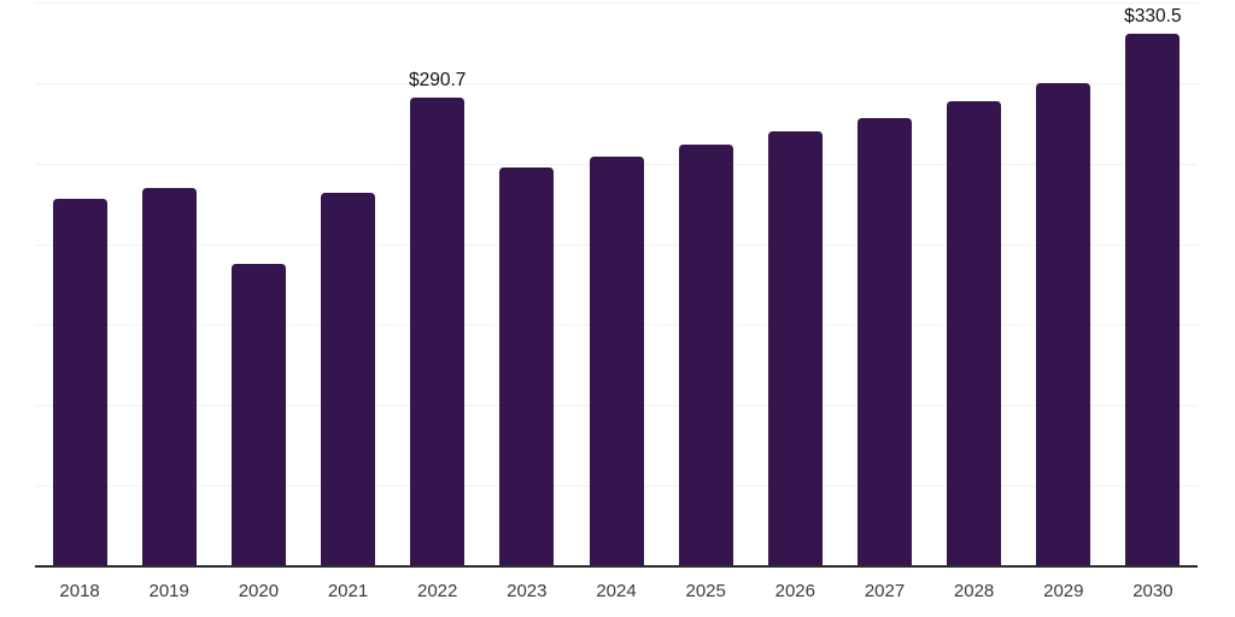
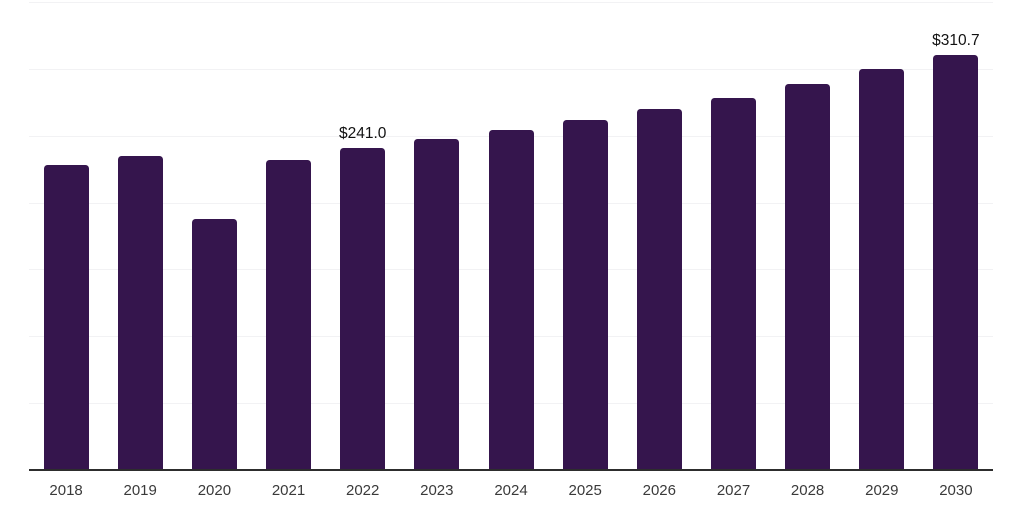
2022: $290.7 -> $241.0
2030: $330.5 -> $310.7
